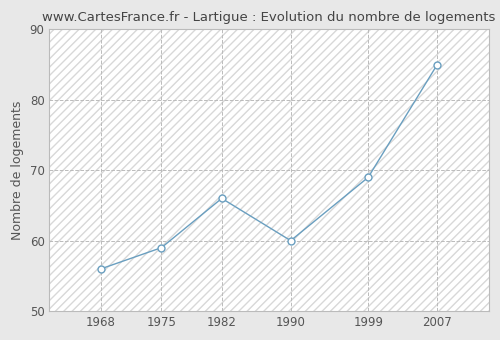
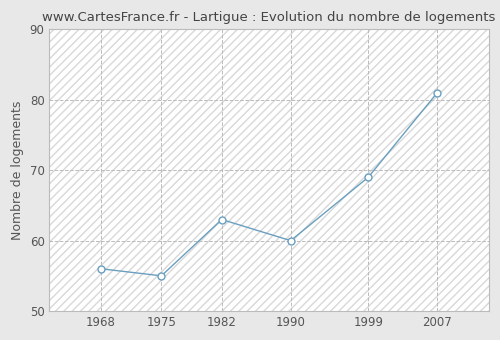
1975: 59 -> 55
1982: 66 -> 63
2007: 85 -> 81
